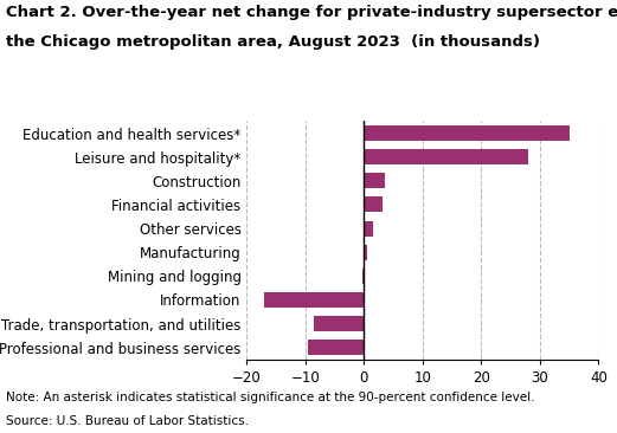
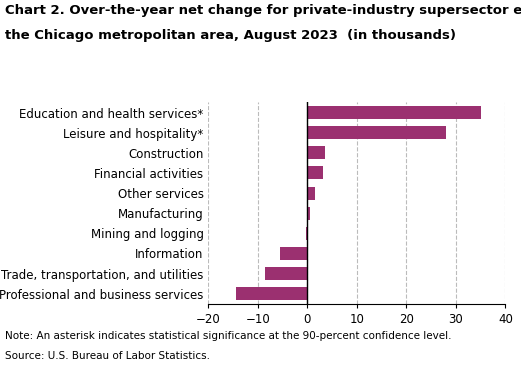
Information: -17.0 -> -5.5
Professional and business services: -9.5 -> -14.5
